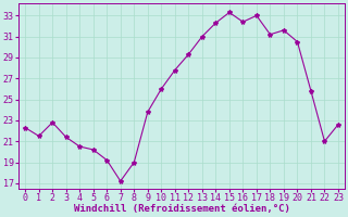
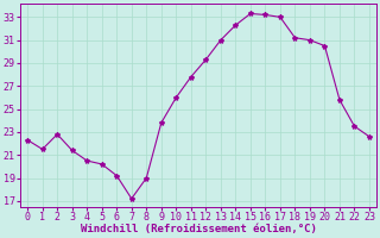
16: 32.4 -> 33.2
19: 31.6 -> 31.0
22: 21.0 -> 23.5
